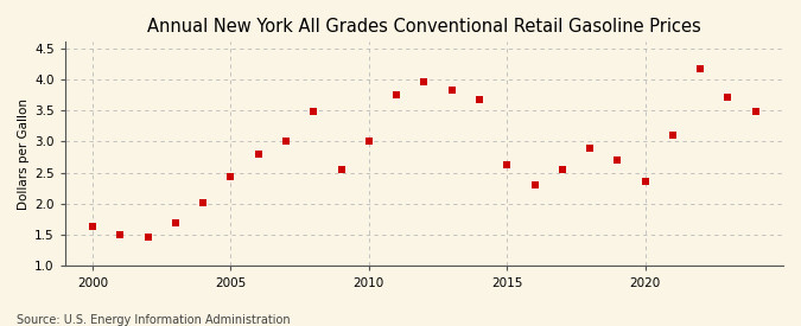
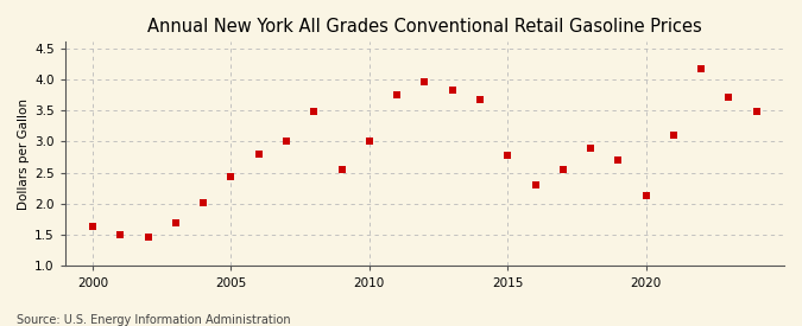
2015: 2.63 -> 2.78
2020: 2.36 -> 2.14
